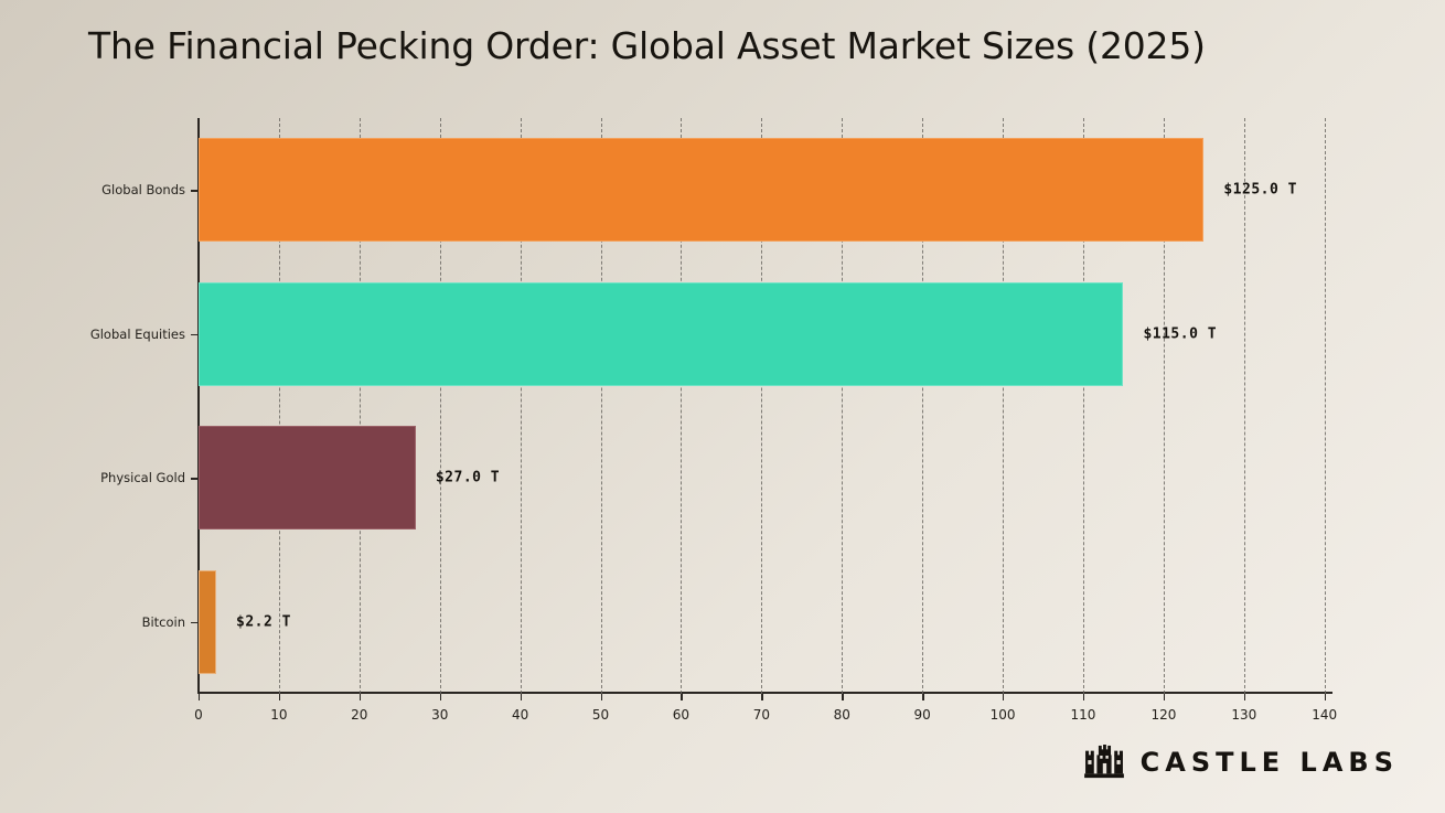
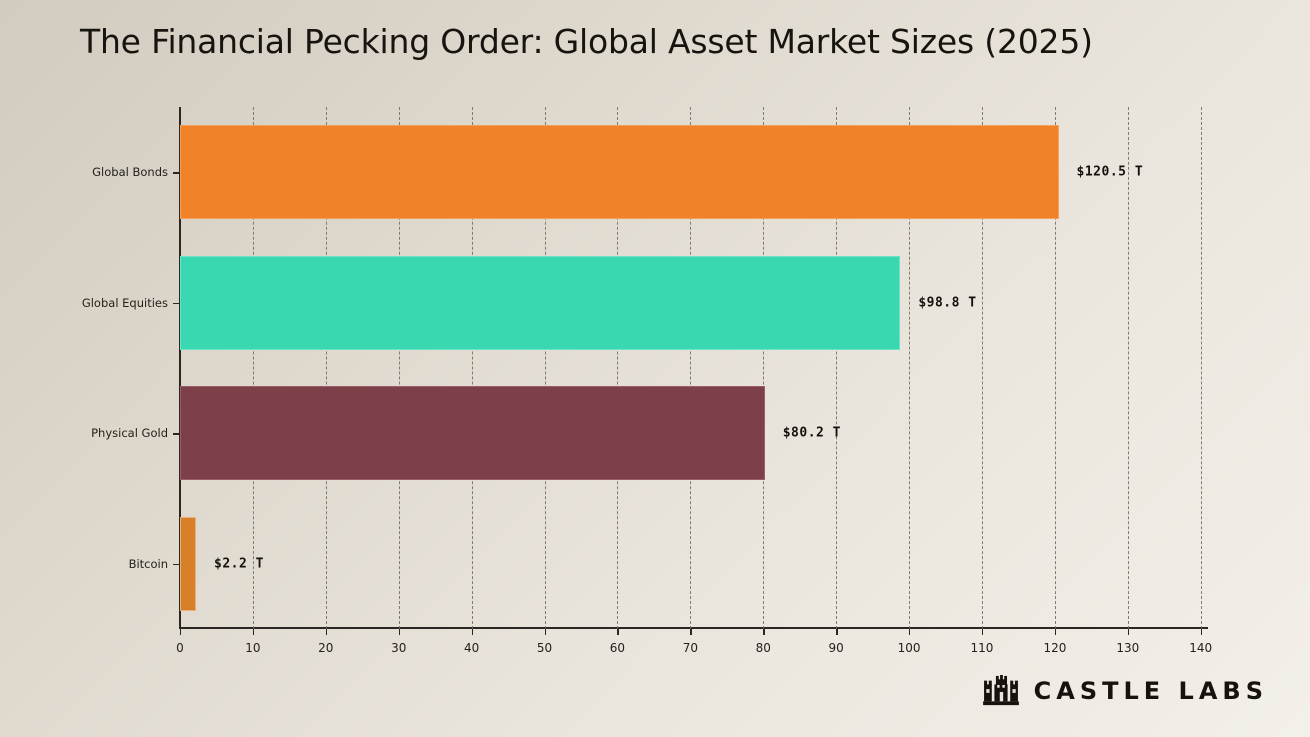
Global Bonds: $125.0 -> $120.5
Global Equities: $115.0 -> $98.8
Physical Gold: $27.0 -> $80.2
